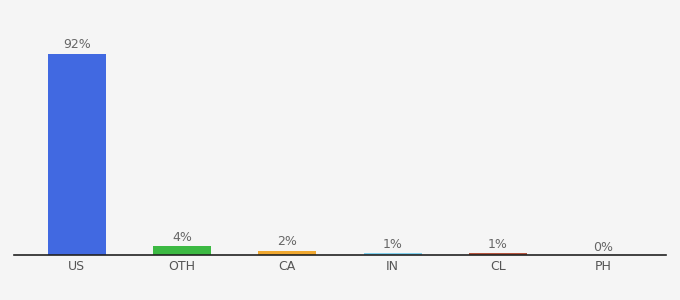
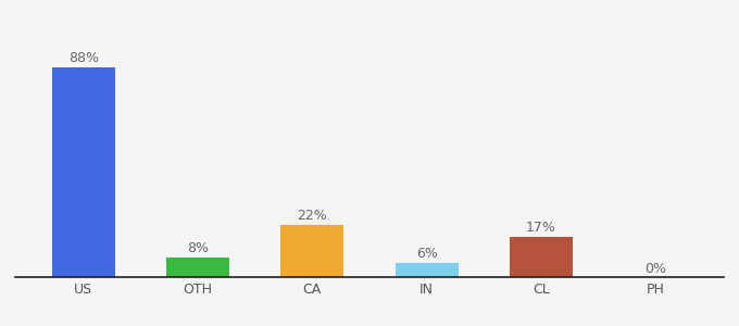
US: 92% -> 88%
OTH: 4% -> 8%
CA: 2% -> 22%
IN: 1% -> 6%
CL: 1% -> 17%
